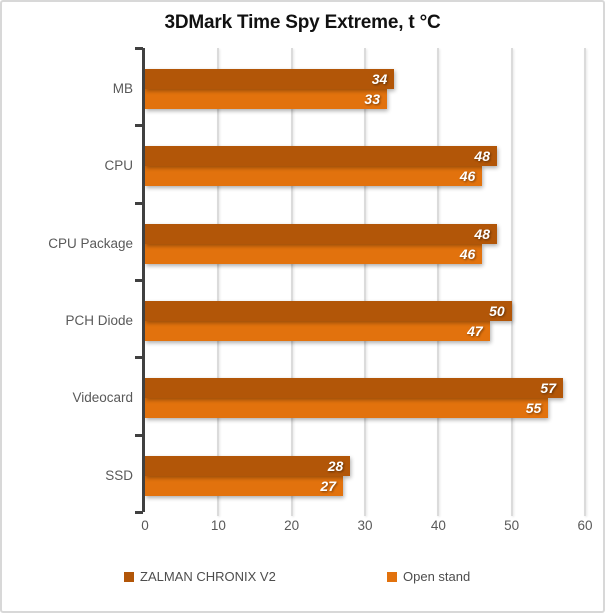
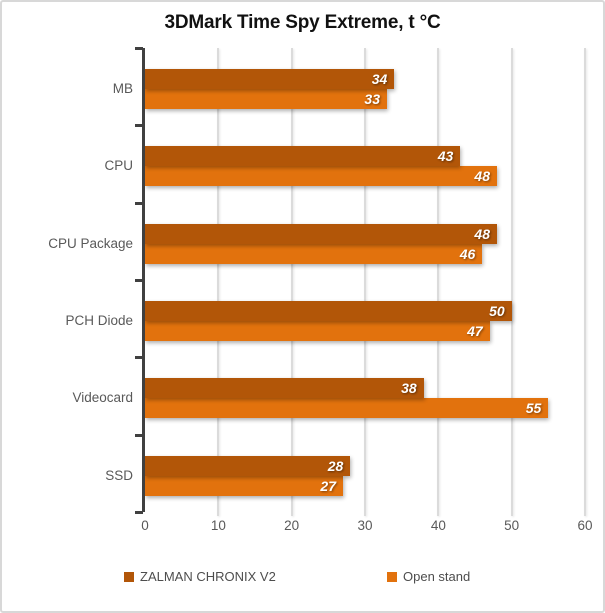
ZALMAN CHRONIX V2/CPU: 48 -> 43
Open stand/CPU: 46 -> 48
ZALMAN CHRONIX V2/Videocard: 57 -> 38
